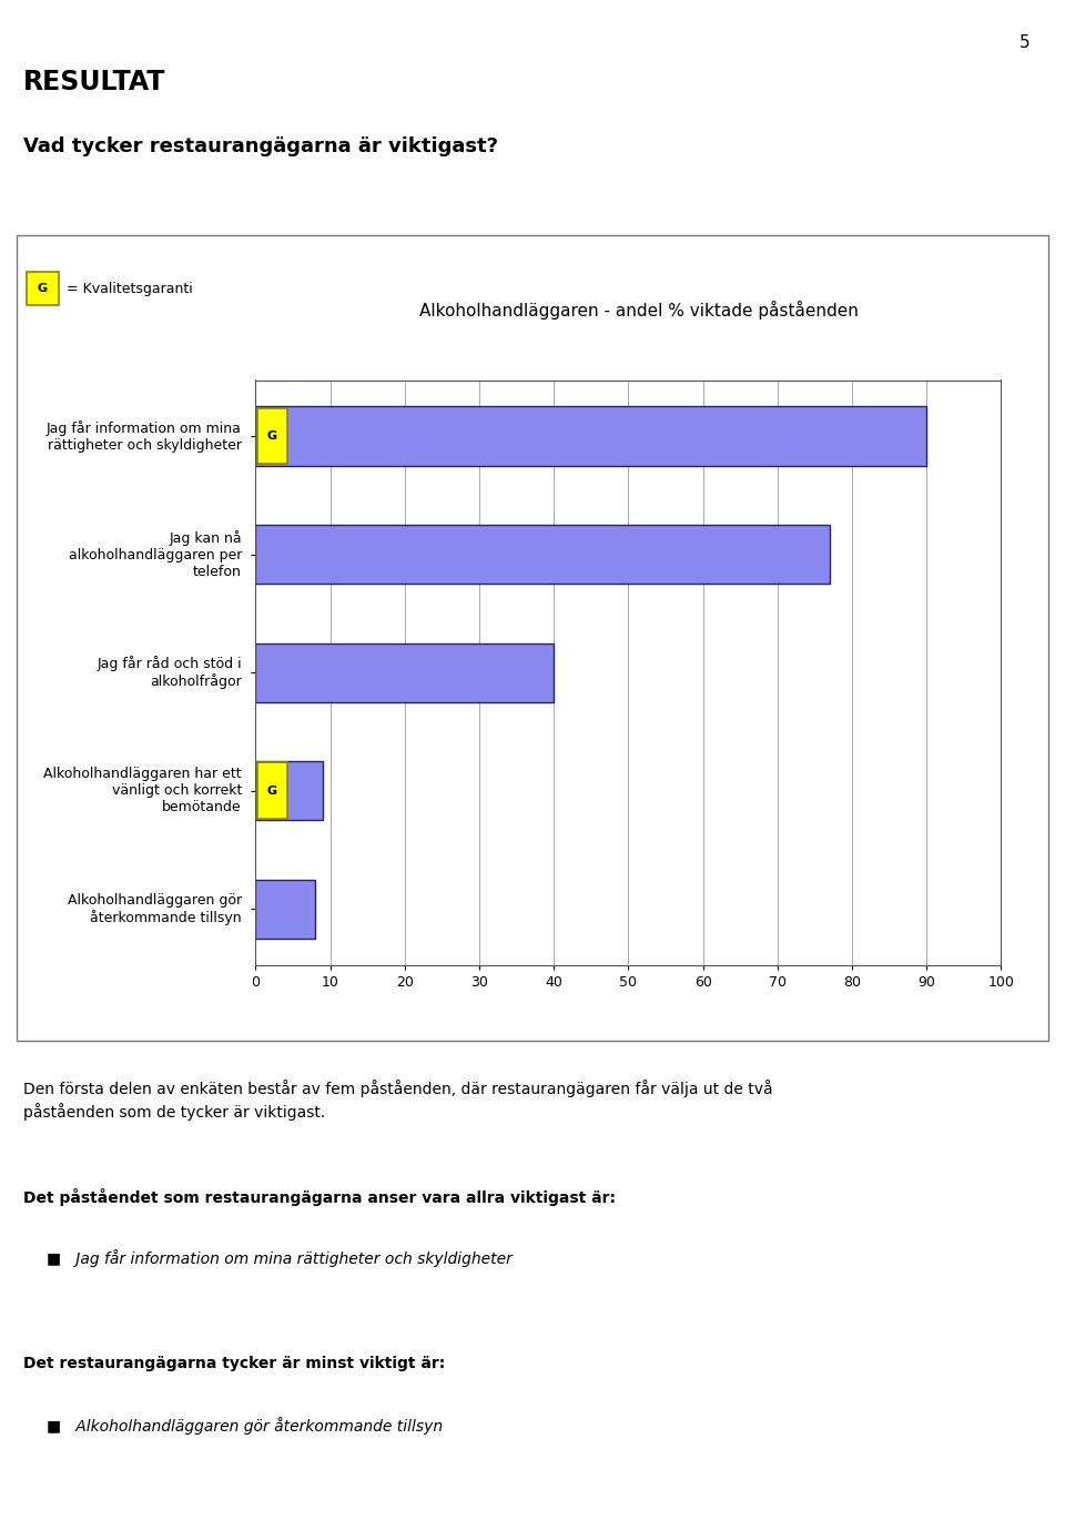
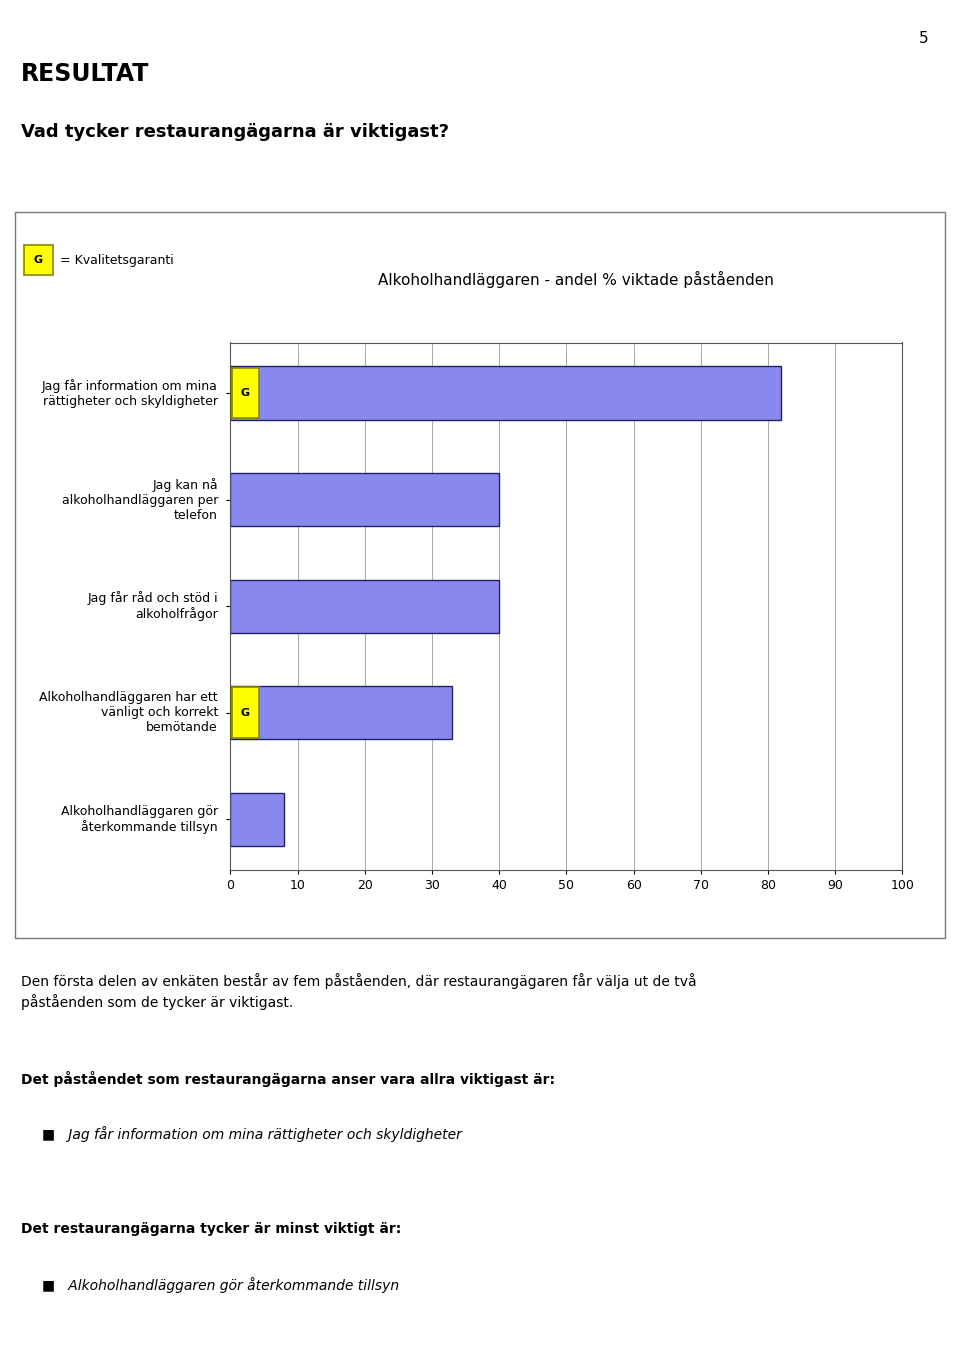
Jag får information om mina rättigheter och skyldigheter: 90 -> 82
Jag kan nå alkoholhandläggaren per telefon: 77 -> 40
Alkoholhandläggaren har ett vänligt och korrekt bemötande: 9 -> 33
